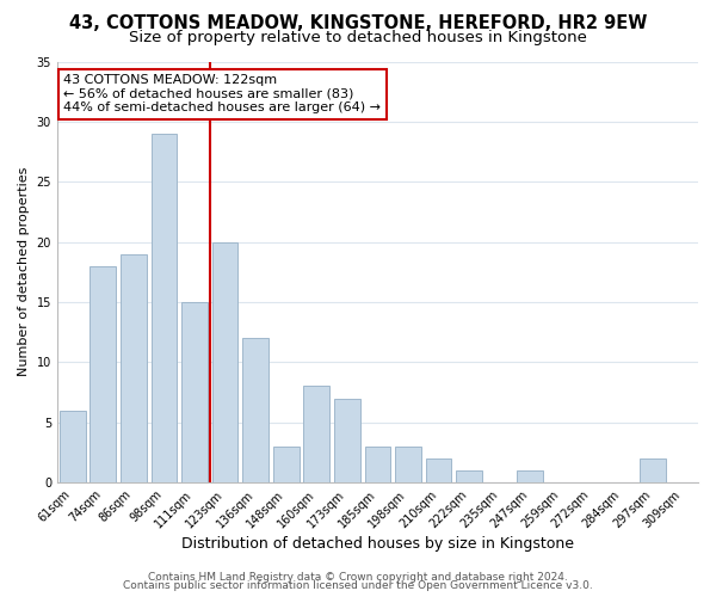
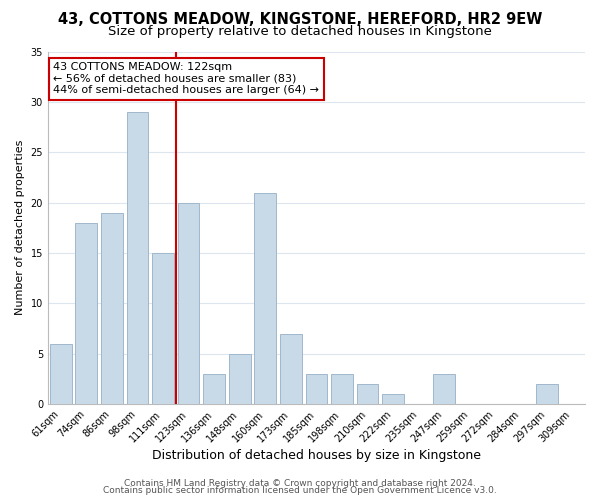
136sqm: 12 -> 3
148sqm: 3 -> 5
160sqm: 8 -> 21
247sqm: 1 -> 3
